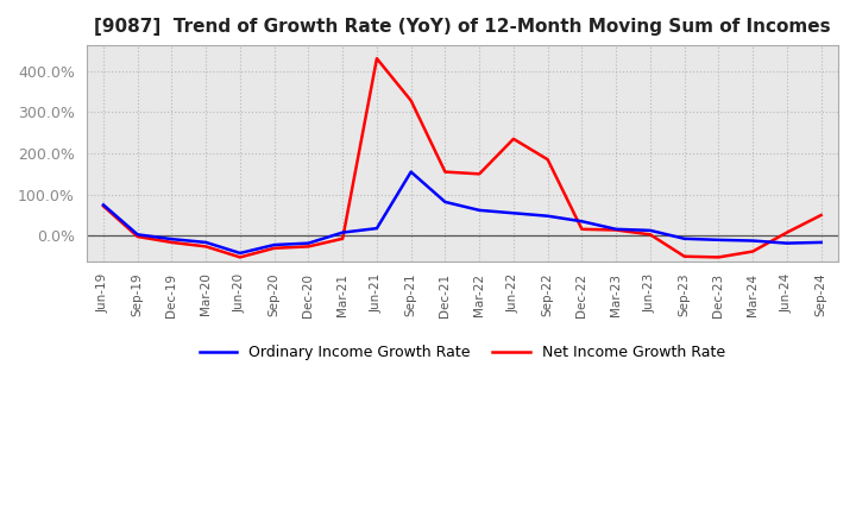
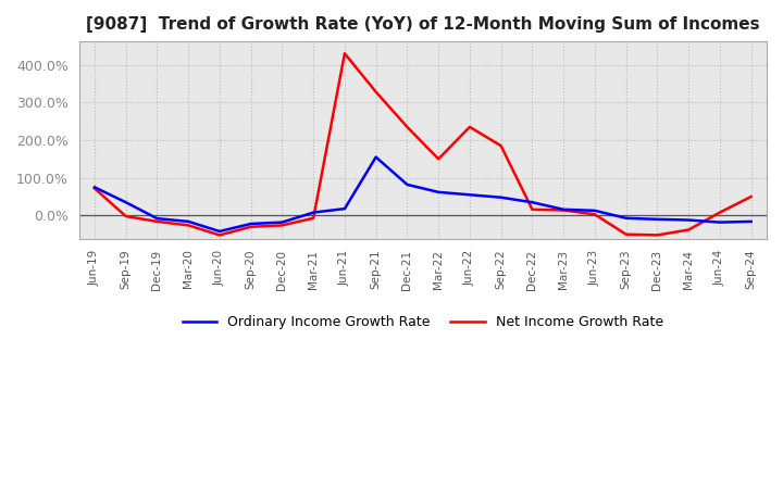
Ordinary Income Growth Rate/Sep-19: 3% -> 35%
Net Income Growth Rate/Dec-21: 155% -> 235%
